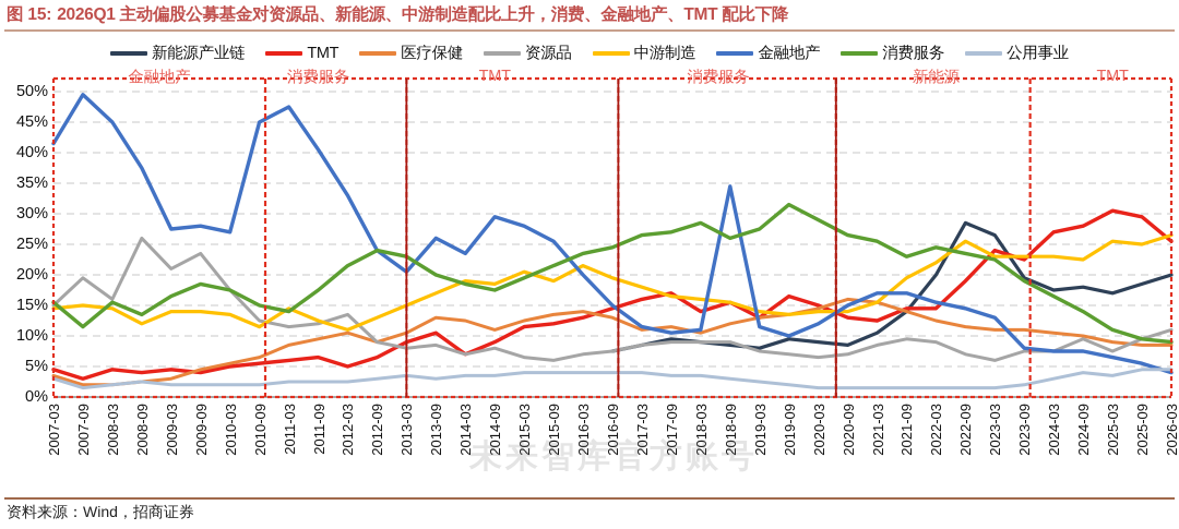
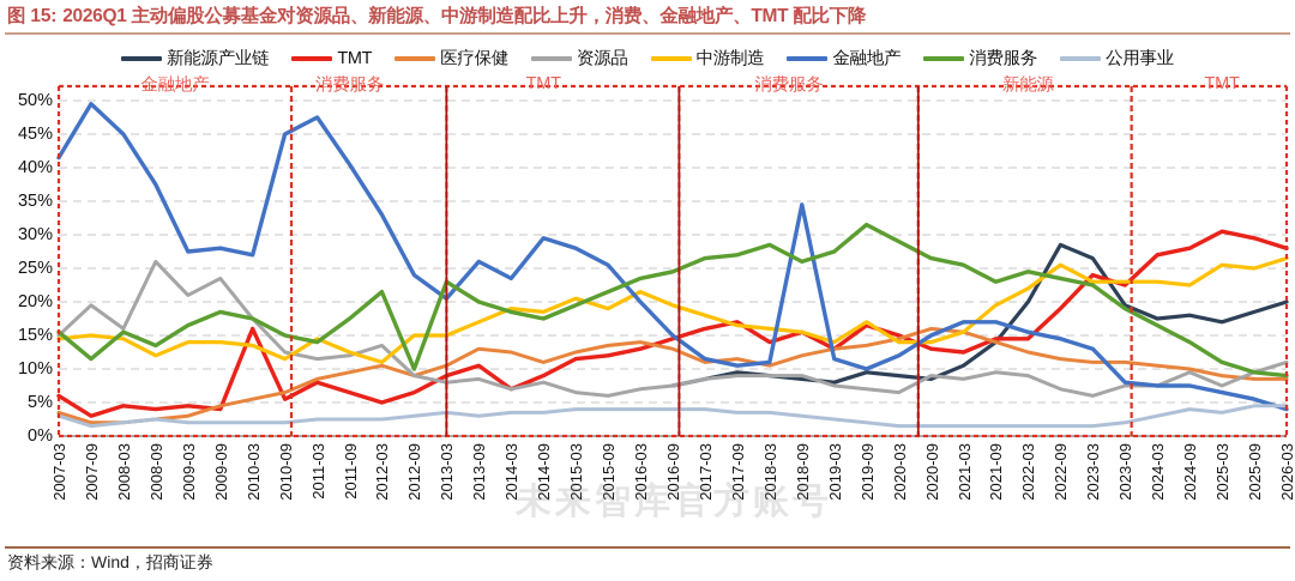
TMT/2007-03: 4% -> 6%
TMT/2010-03: 5% -> 16%
TMT/2011-03: 6% -> 8%
中游制造/2012-09: 13% -> 15%
消费服务/2012-09: 24% -> 10%
中游制造/2019-09: 14% -> 17%
资源品/2020-09: 7% -> 9%
TMT/2026-03: 26% -> 28%
